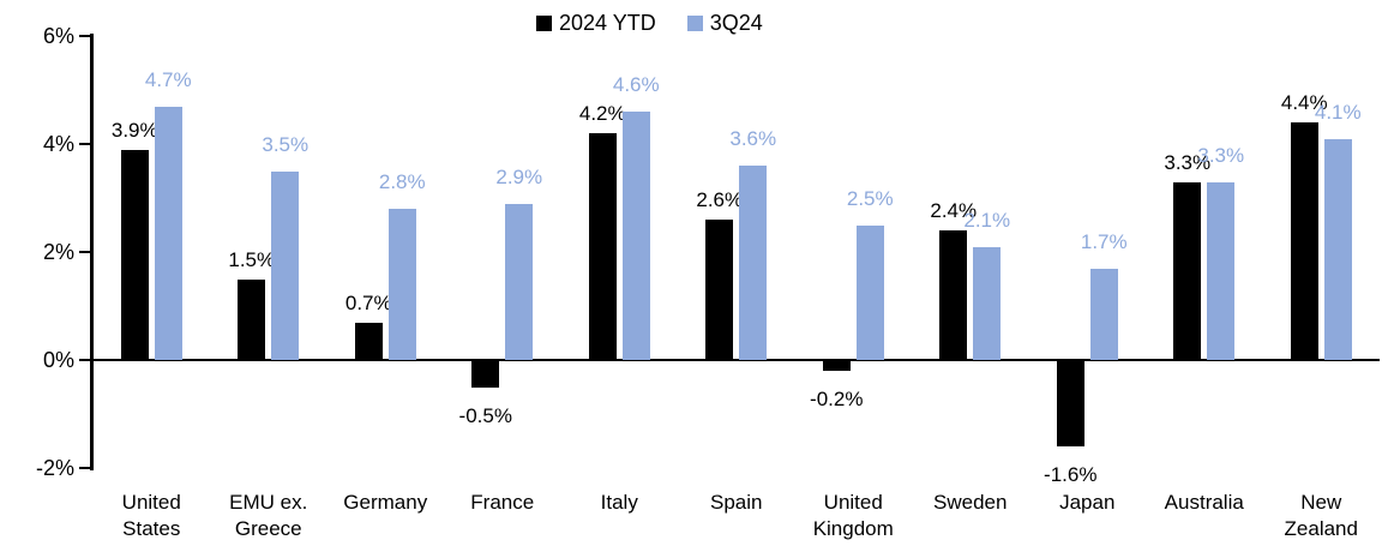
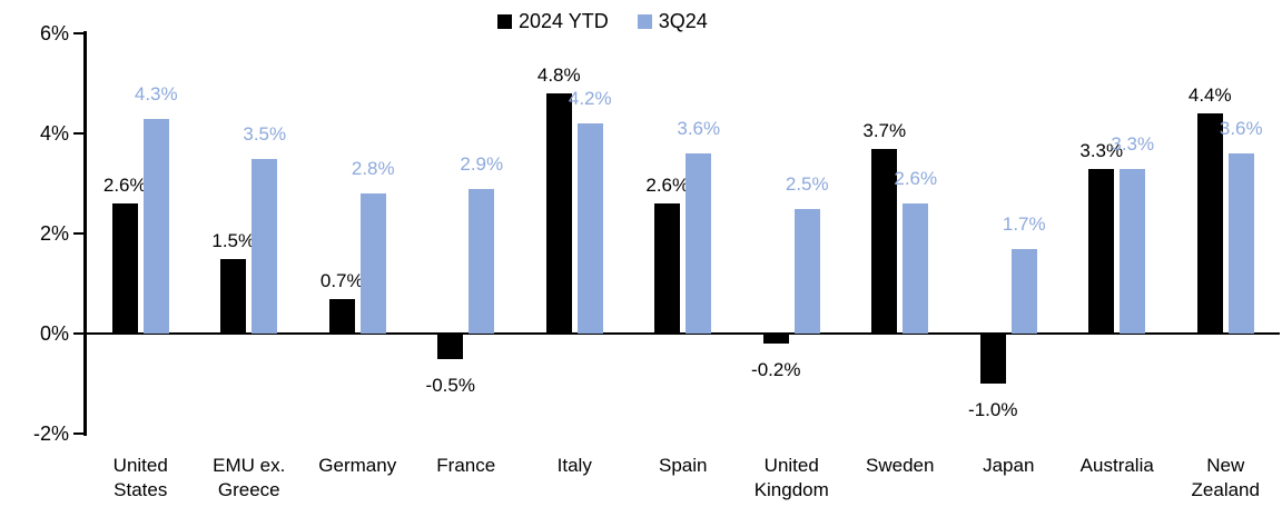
2024 YTD/United States: 3.9% -> 2.6%
3Q24/United States: 4.7% -> 4.3%
2024 YTD/Italy: 4.2% -> 4.8%
3Q24/Italy: 4.6% -> 4.2%
2024 YTD/Sweden: 2.4% -> 3.7%
3Q24/Sweden: 2.1% -> 2.6%
2024 YTD/Japan: -1.6% -> -1.0%
3Q24/New Zealand: 4.1% -> 3.6%
